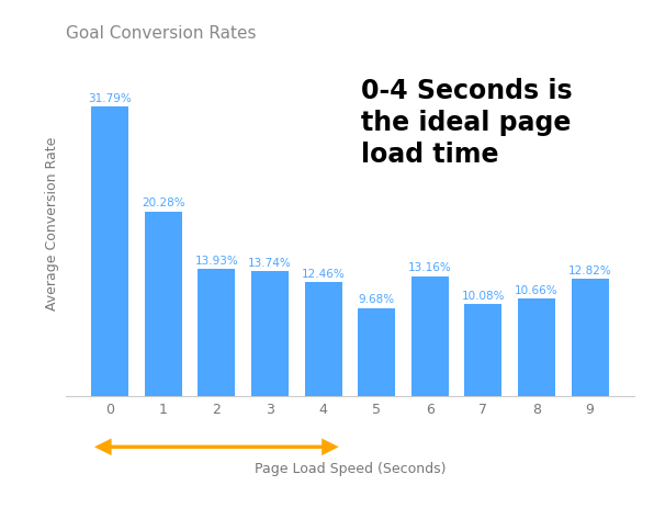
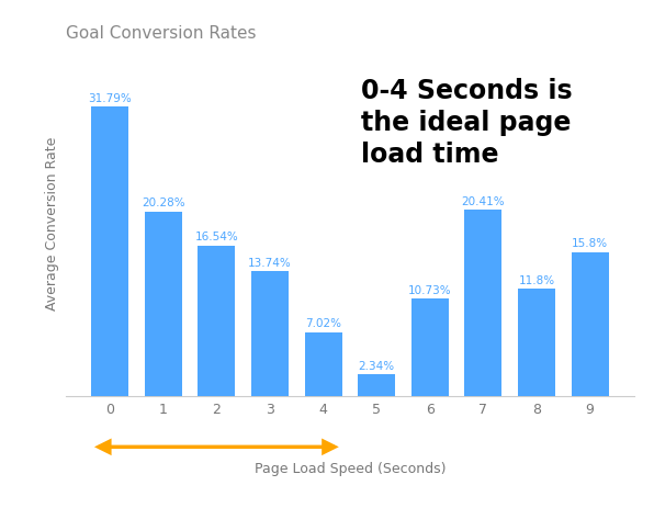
2: 13.93% -> 16.54%
4: 12.46% -> 7.02%
5: 9.68% -> 2.34%
6: 13.16% -> 10.73%
7: 10.08% -> 20.41%
8: 10.66% -> 11.8%
9: 12.82% -> 15.8%
